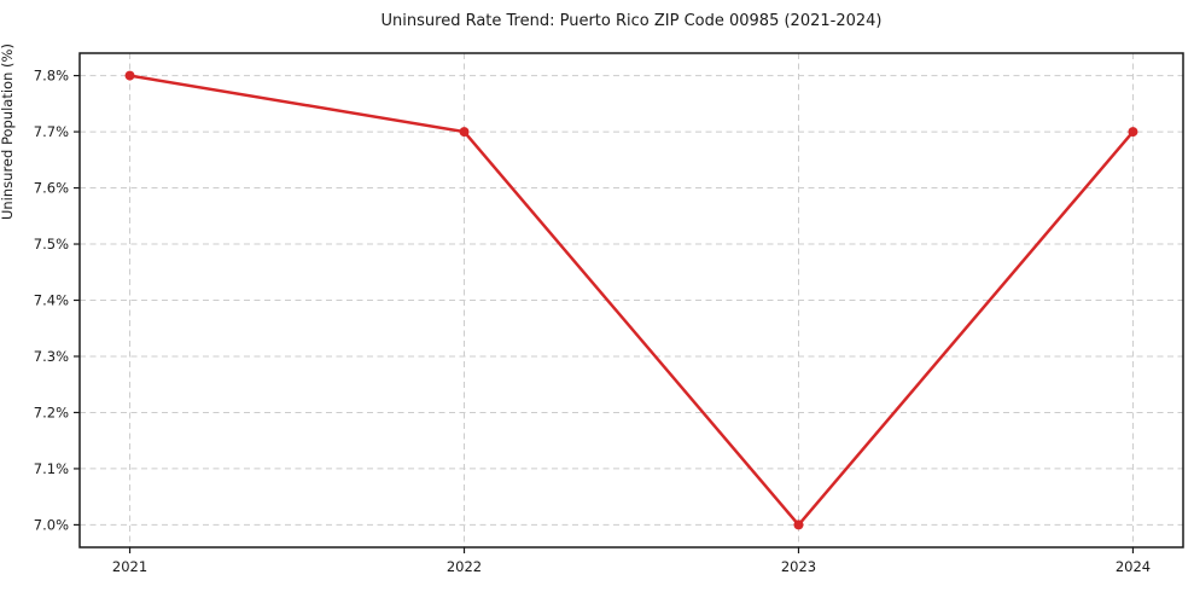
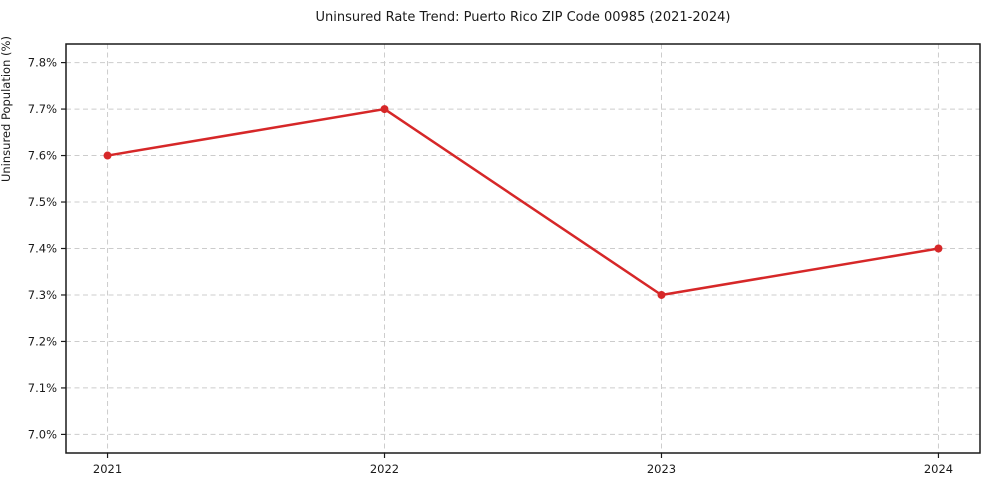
2021: 7.8% -> 7.6%
2023: 7.0% -> 7.3%
2024: 7.7% -> 7.4%
